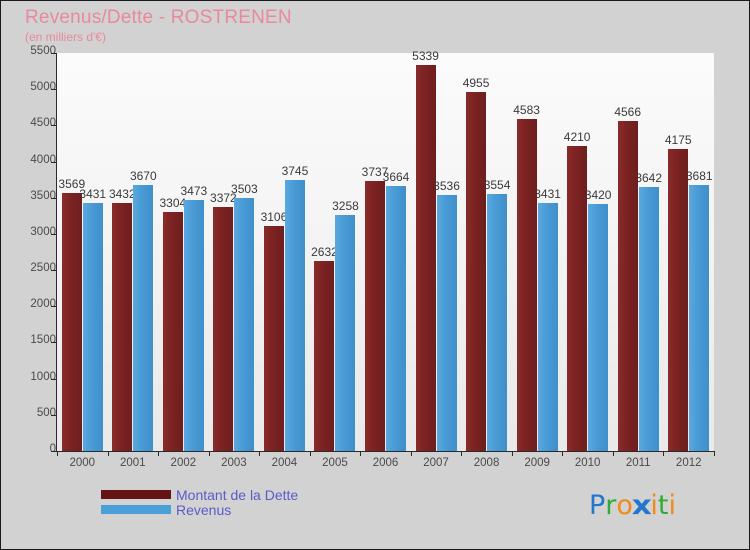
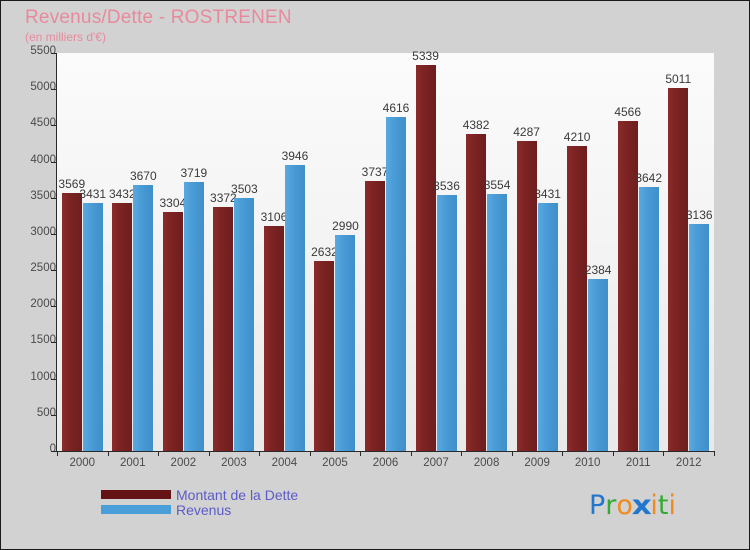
Revenus/2002: 3473 -> 3719
Revenus/2004: 3745 -> 3946
Revenus/2005: 3258 -> 2990
Revenus/2006: 3664 -> 4616
Montant de la Dette/2008: 4955 -> 4382
Montant de la Dette/2009: 4583 -> 4287
Revenus/2010: 3420 -> 2384
Montant de la Dette/2012: 4175 -> 5011
Revenus/2012: 3681 -> 3136
